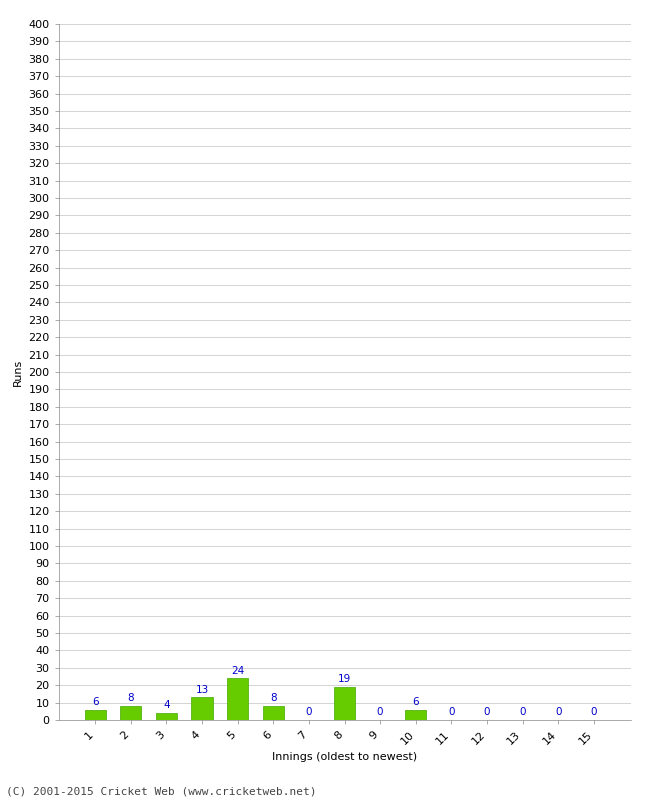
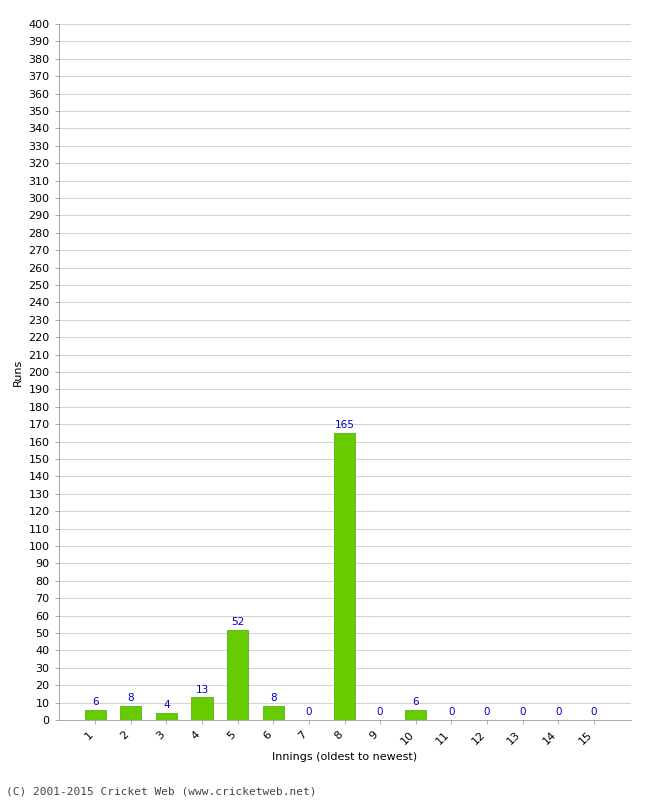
5: 24 -> 52
8: 19 -> 165
